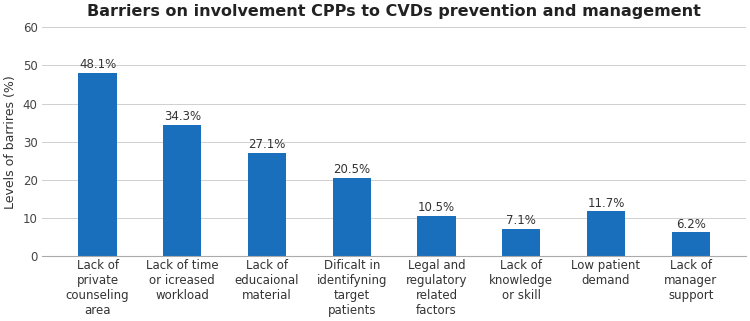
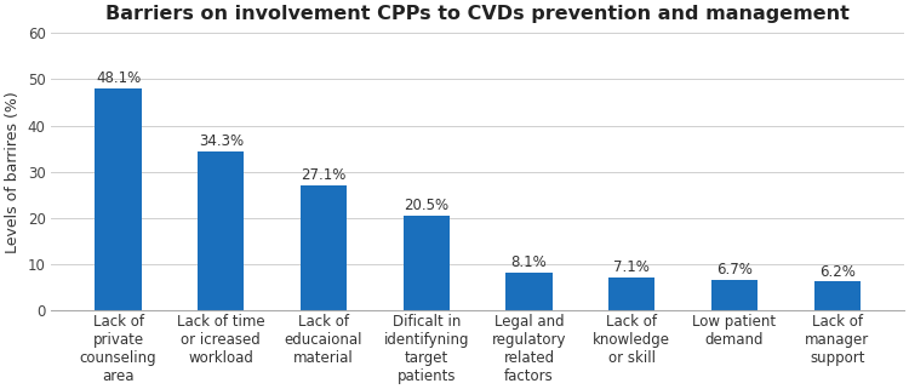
Legal and regulatory related factors: 10.5% -> 8.1%
Low patient demand: 11.7% -> 6.7%
